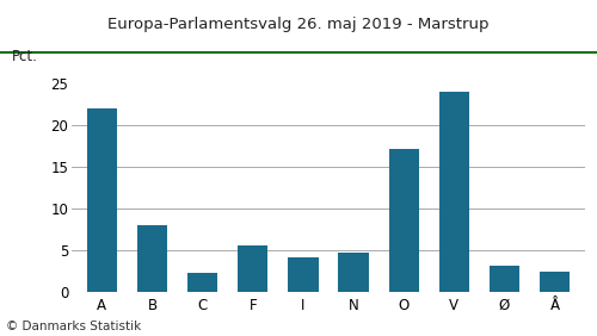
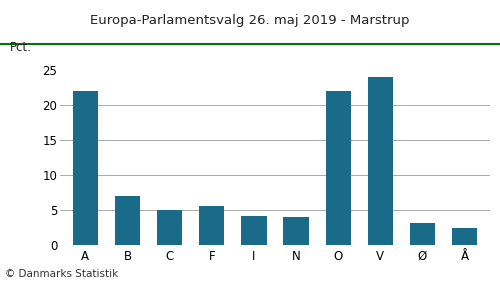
B: 8.0 -> 7.0
C: 2.4 -> 5.0
N: 4.8 -> 4.0
O: 17.2 -> 22.0
